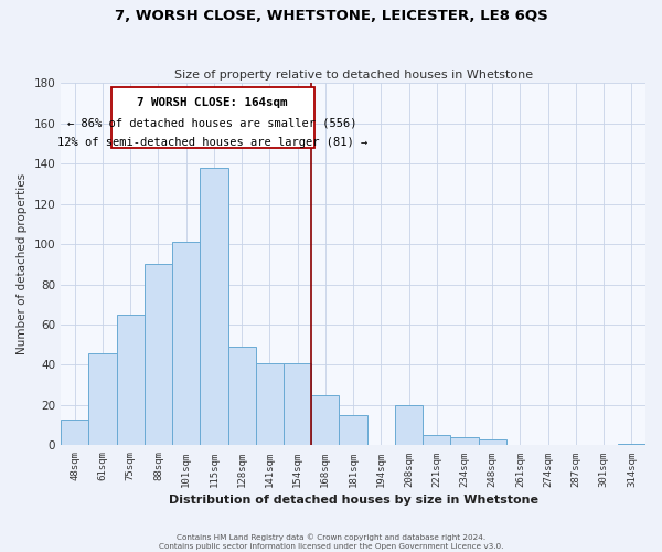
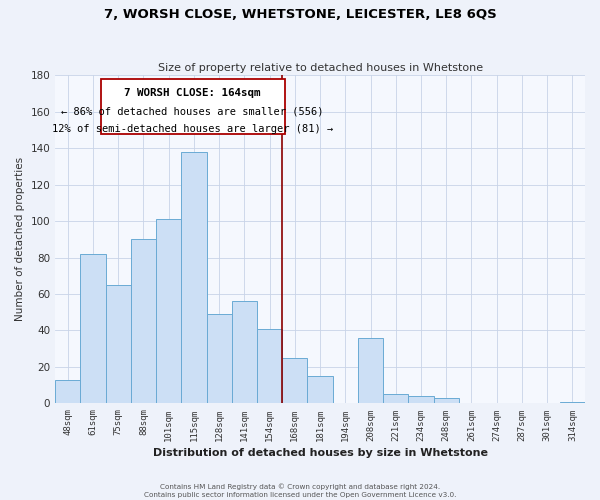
61sqm: 46 -> 82
141sqm: 41 -> 56
208sqm: 20 -> 36
